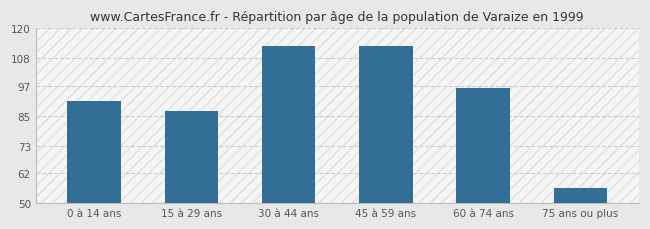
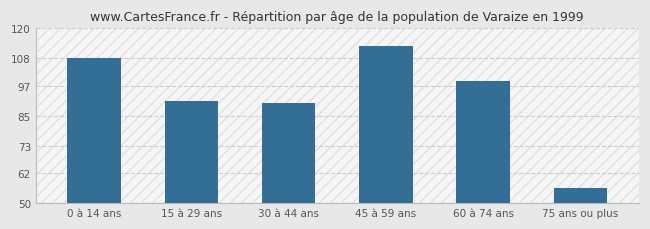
0 à 14 ans: 91 -> 108
15 à 29 ans: 87 -> 91
30 à 44 ans: 113 -> 90
60 à 74 ans: 96 -> 99
